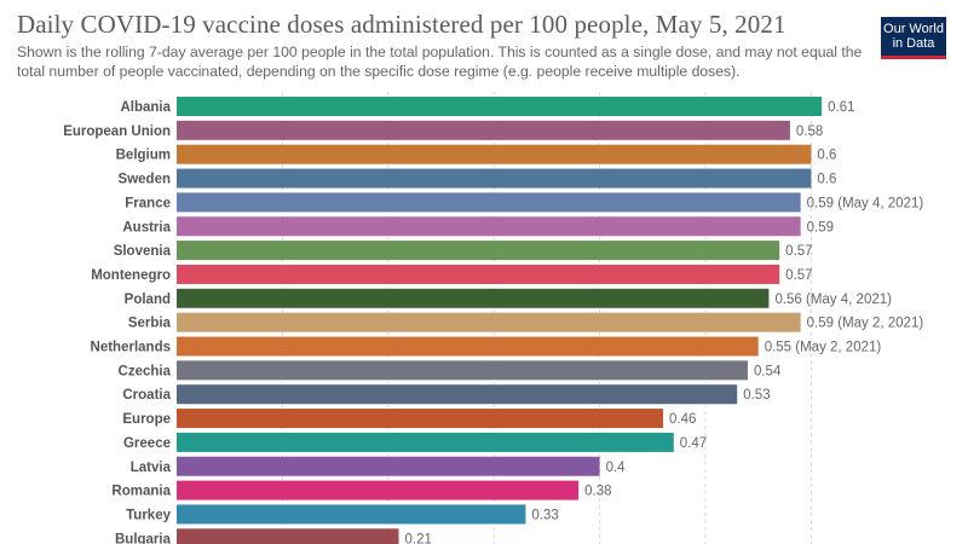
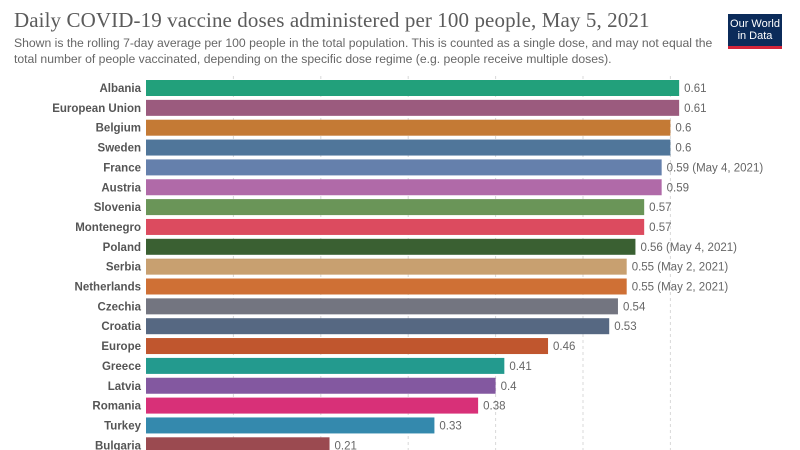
European Union: 0.58 -> 0.61
Serbia: 0.59 -> 0.55
Greece: 0.47 -> 0.41
